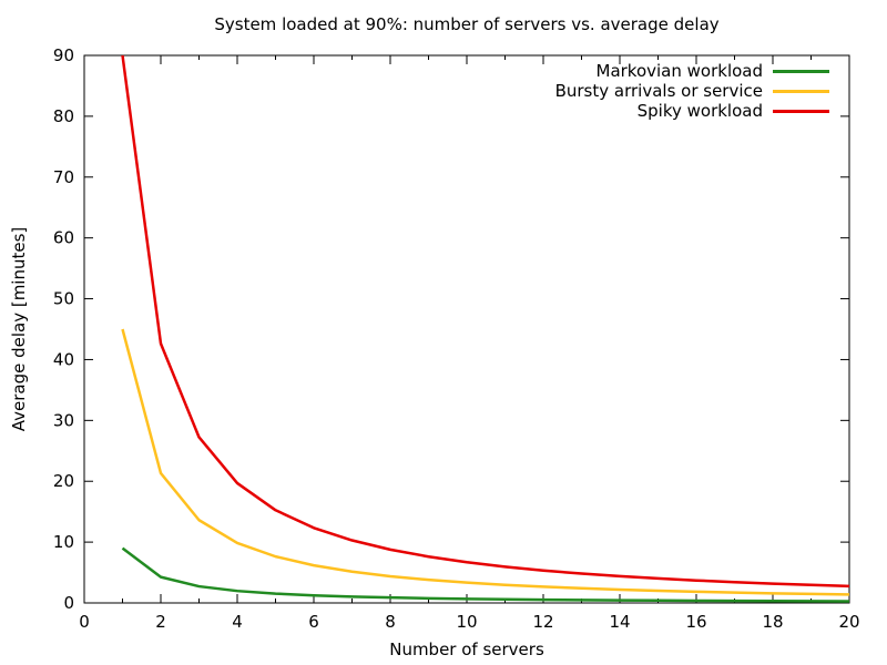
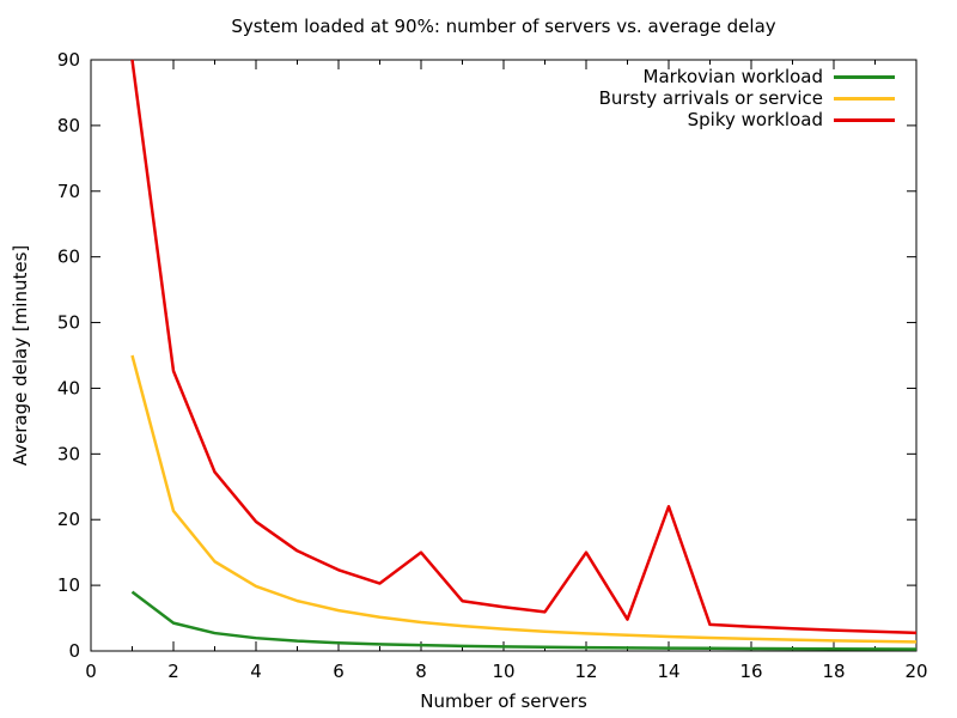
Spiky workload/8: 9 -> 15
Spiky workload/12: 5 -> 15
Spiky workload/14: 4 -> 22
